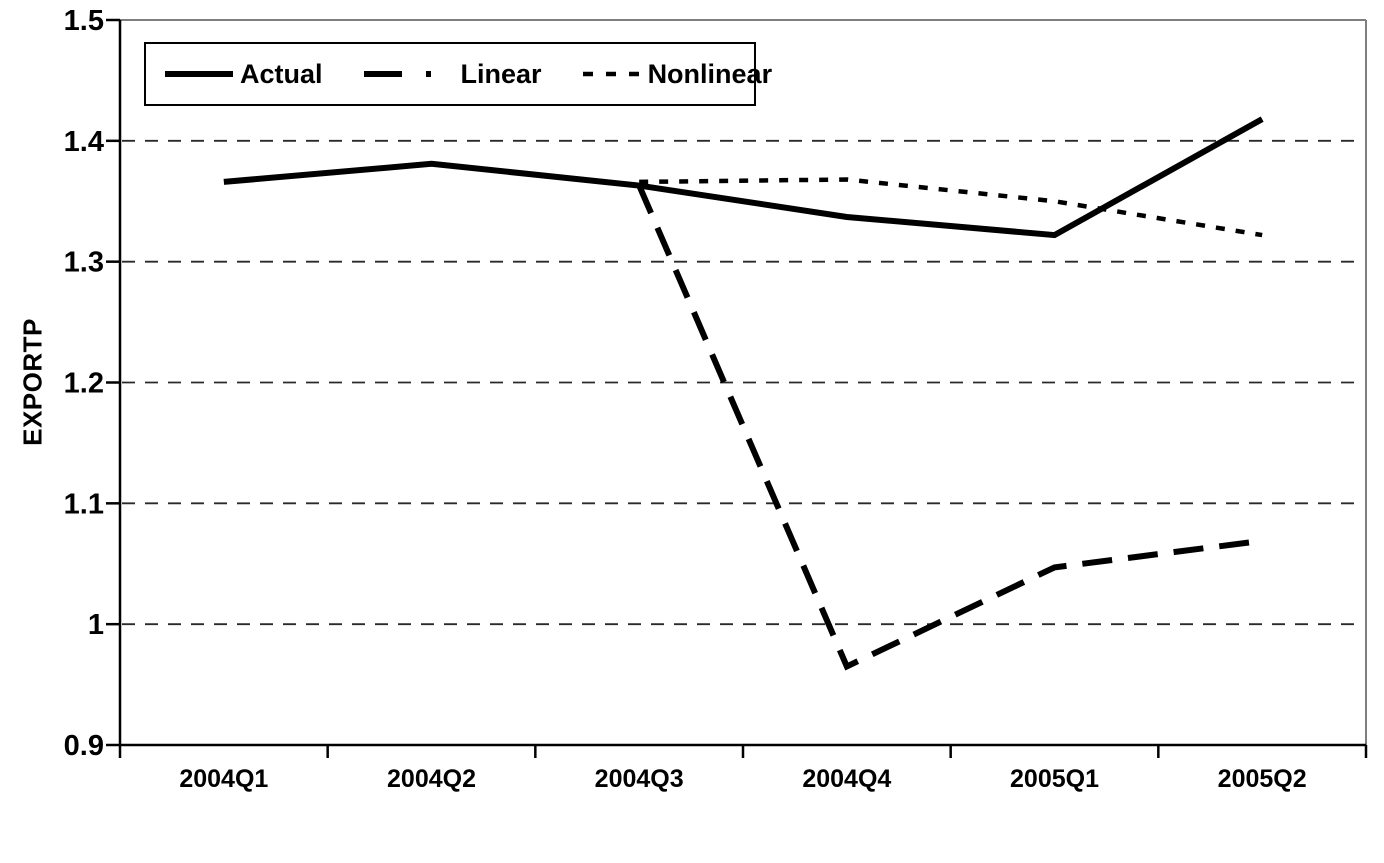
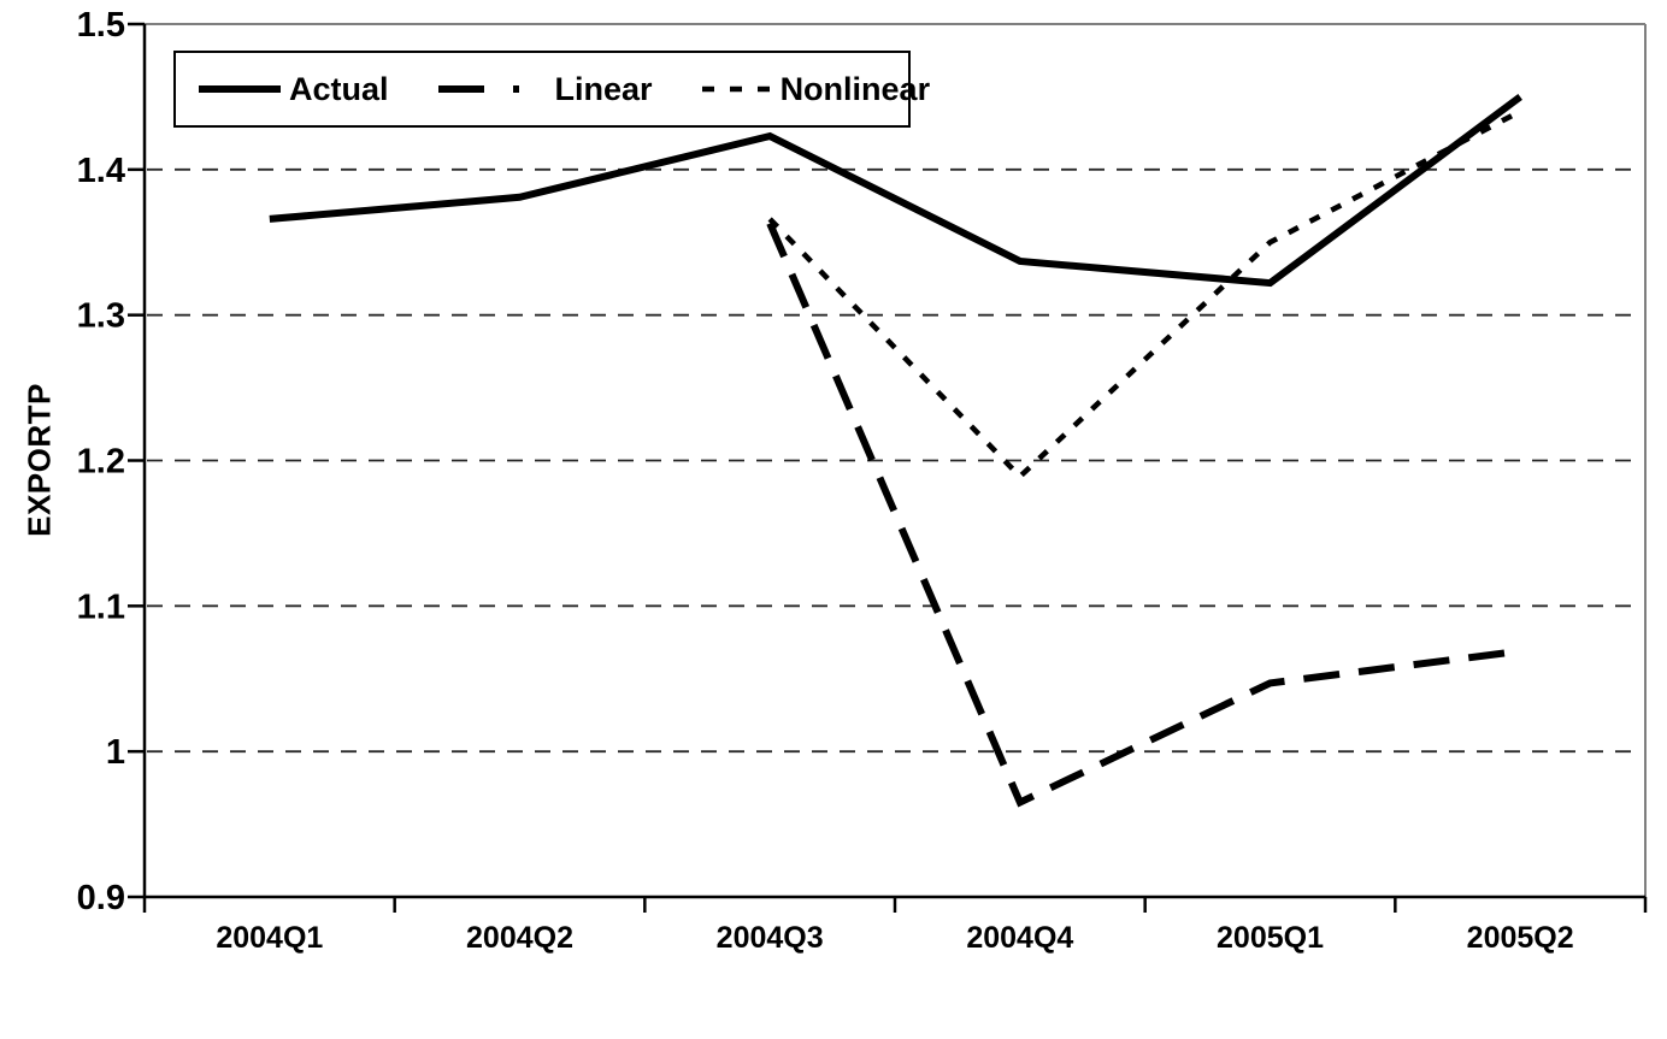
Actual/2004Q3: 1.363 -> 1.423
Nonlinear/2004Q4: 1.368 -> 1.189
Actual/2005Q2: 1.418 -> 1.450
Nonlinear/2005Q2: 1.322 -> 1.440
